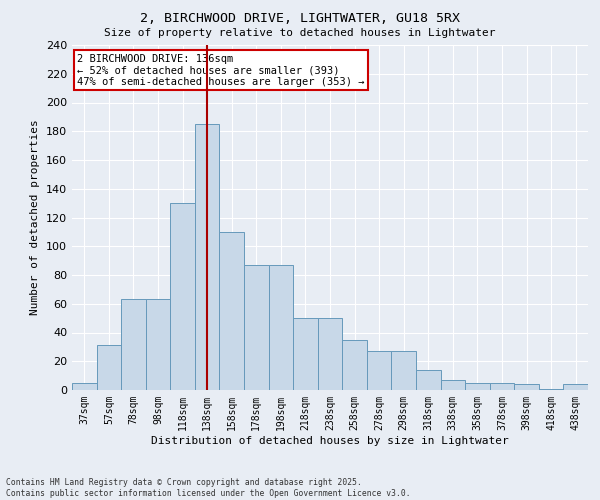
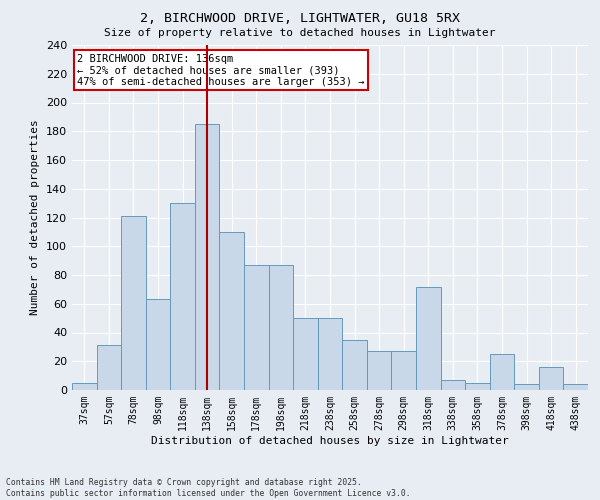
78sqm: 63 -> 121
318sqm: 14 -> 72
378sqm: 5 -> 25
418sqm: 1 -> 16
